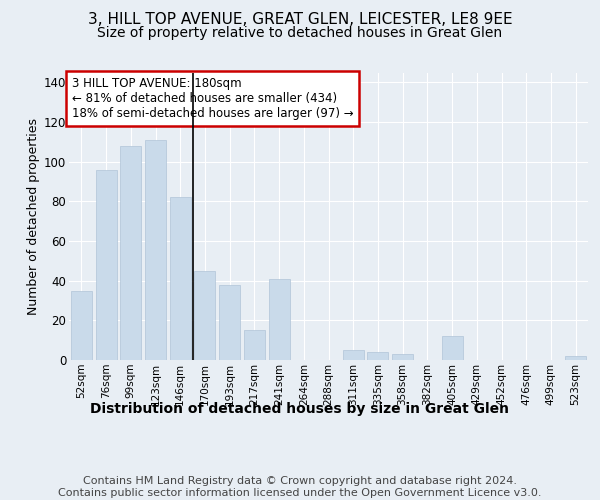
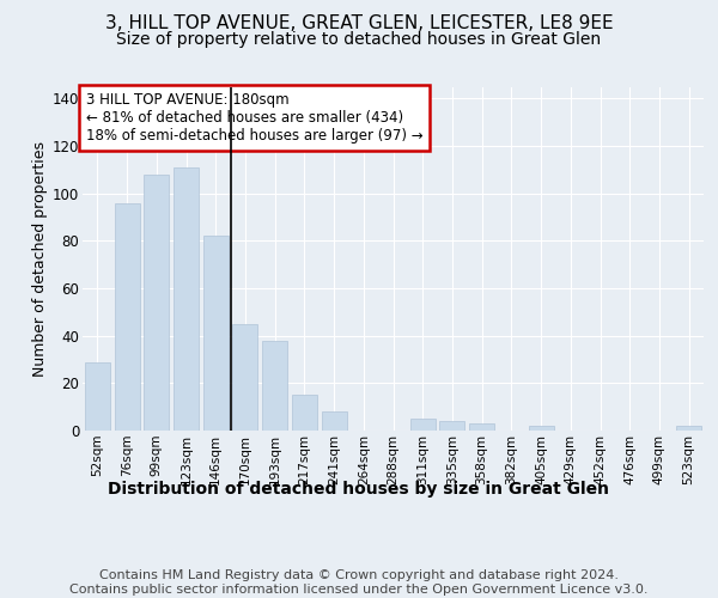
52sqm: 35 -> 29
241sqm: 41 -> 8
405sqm: 12 -> 2
